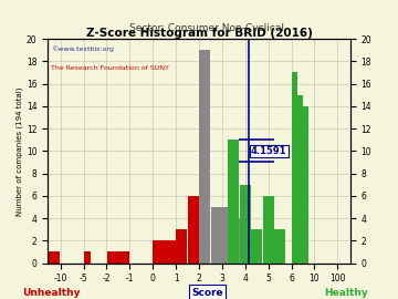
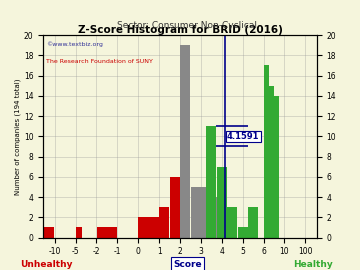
5: 6 -> 1
